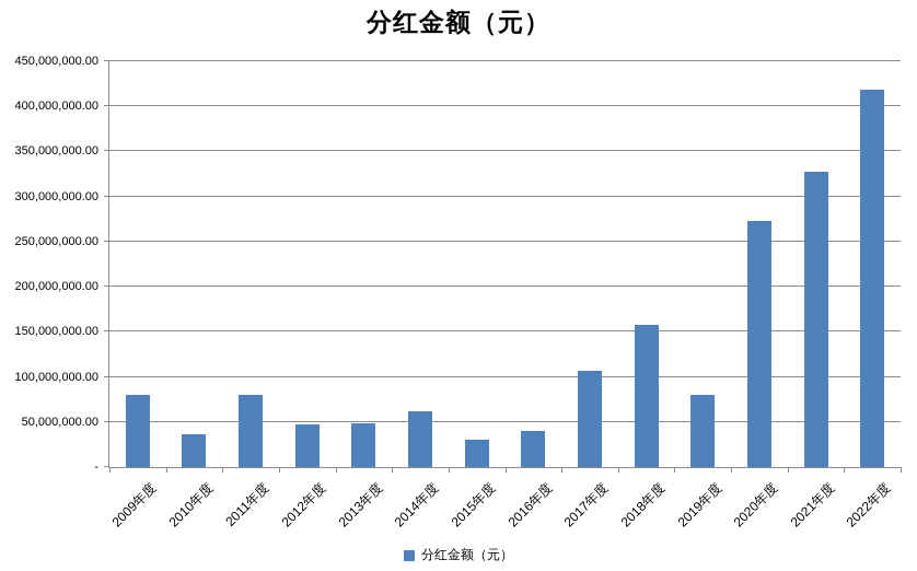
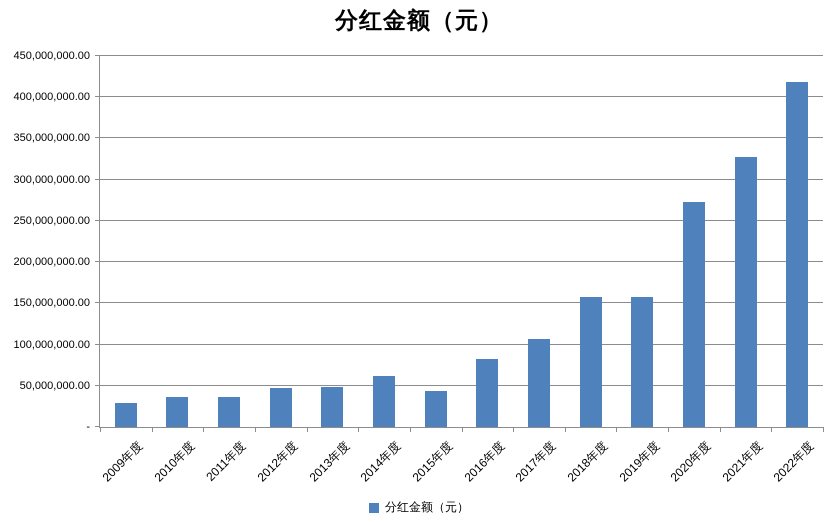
2009年度: 80000000 -> 30000000
2011年度: 80000000 -> 40000000
2015年度: 30000000 -> 40000000
2016年度: 40000000 -> 80000000
2019年度: 80000000 -> 160000000
